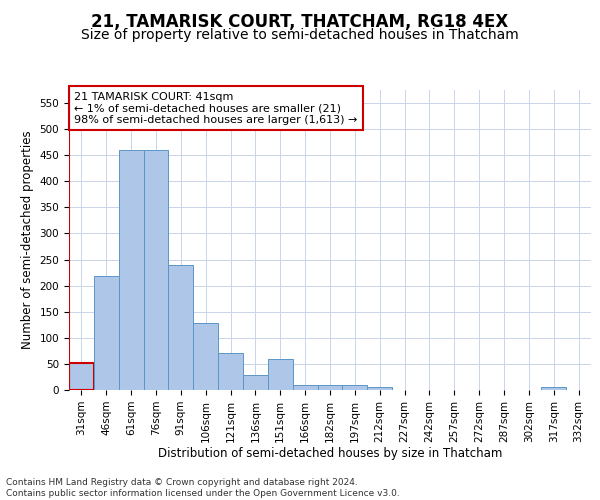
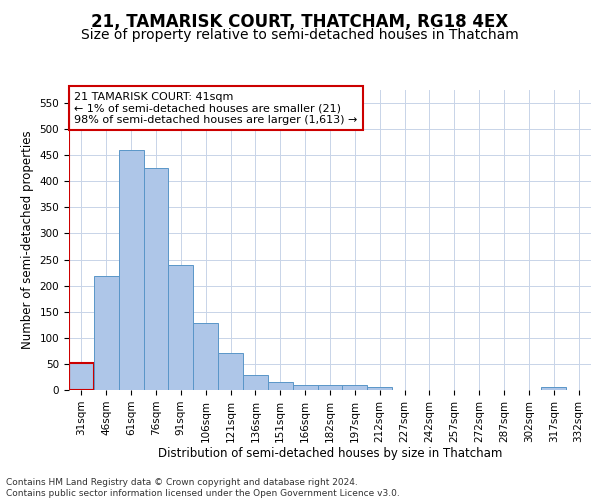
76sqm: 460 -> 425
151sqm: 60 -> 16
